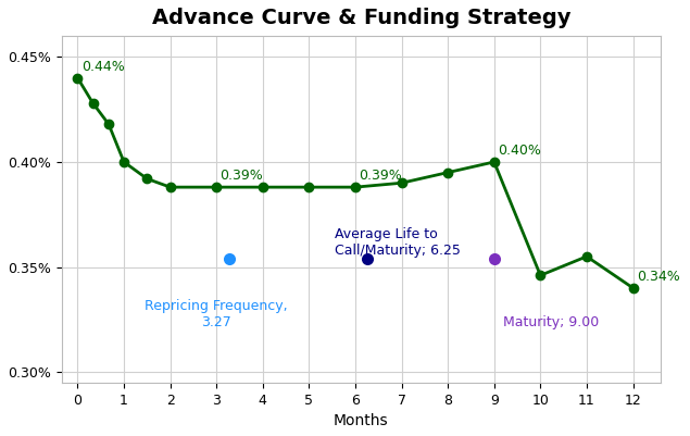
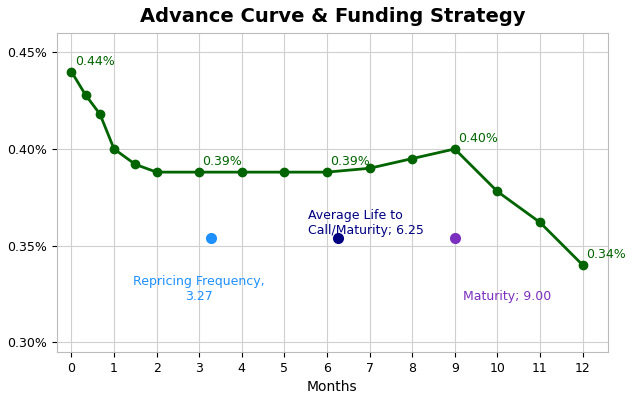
10: 0.346% -> 0.378%
11: 0.355% -> 0.362%
